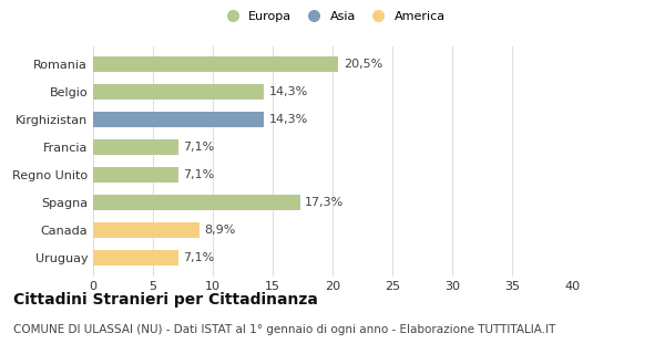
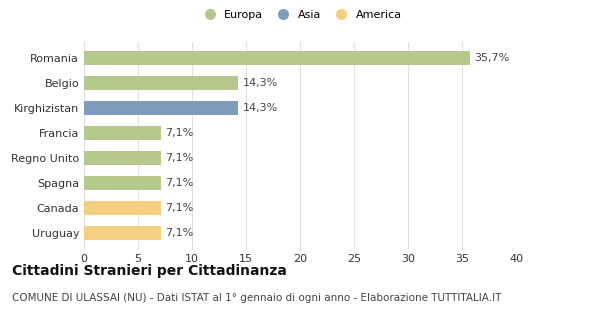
Romania: 20,5% -> 35,7%
Spagna: 17,3% -> 7,1%
Canada: 8,9% -> 7,1%
